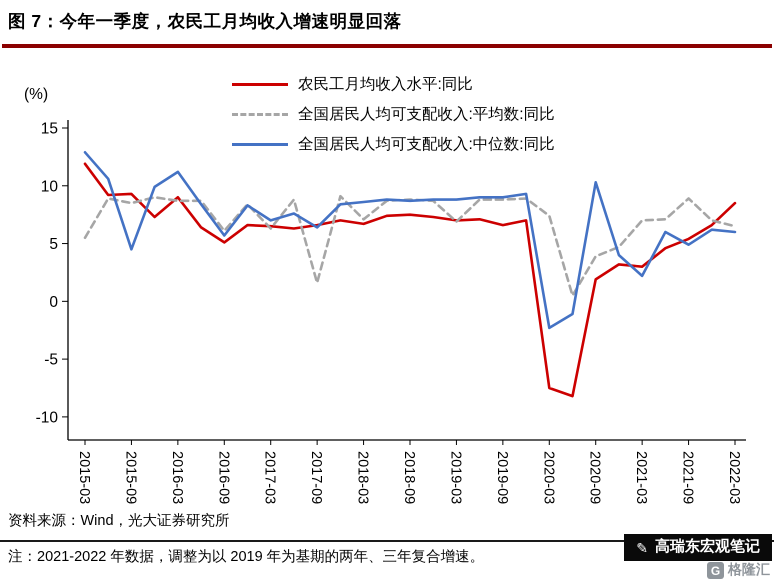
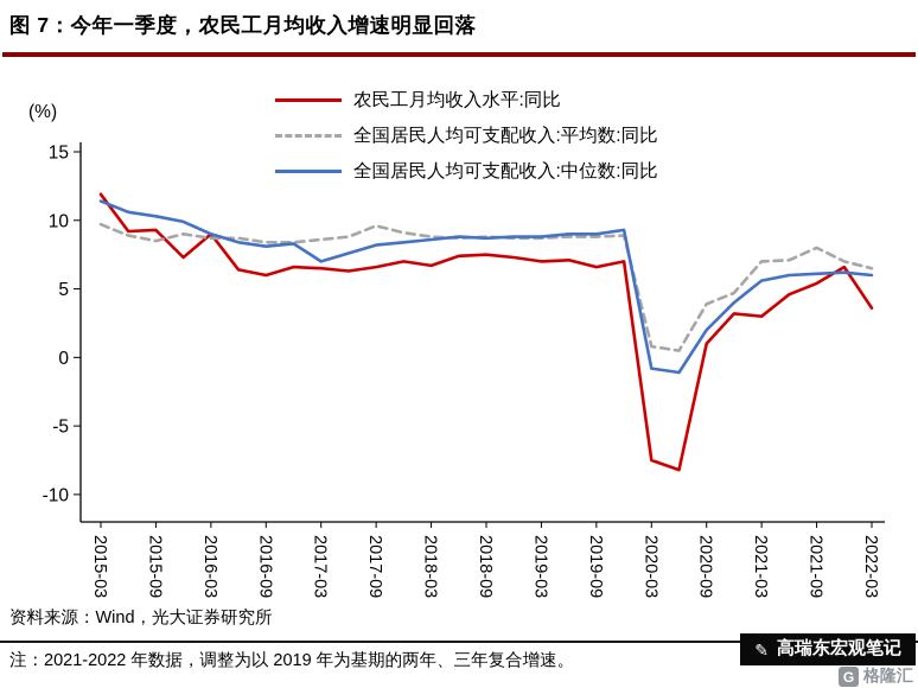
全国居民人均可支配收入:平均数:同比/2015-03: 5.5 -> 9.7
全国居民人均可支配收入:中位数:同比/2015-03: 12.9 -> 11.4
全国居民人均可支配收入:中位数:同比/2015-09: 4.5 -> 10.3
全国居民人均可支配收入:中位数:同比/2016-03: 11.2 -> 9.0
农民工月均收入水平:同比/2016-09: 5.1 -> 6.0
全国居民人均可支配收入:平均数:同比/2016-09: 6.1 -> 8.4
全国居民人均可支配收入:中位数:同比/2016-09: 5.7 -> 8.1
全国居民人均可支配收入:平均数:同比/2017-03: 6.3 -> 8.6
全国居民人均可支配收入:平均数:同比/2017-09: 1.6 -> 9.6
全国居民人均可支配收入:中位数:同比/2017-09: 6.4 -> 8.2
全国居民人均可支配收入:平均数:同比/2018-03: 7.1 -> 8.8
全国居民人均可支配收入:平均数:同比/2019-03: 6.9 -> 8.7
全国居民人均可支配收入:平均数:同比/2020-03: 7.4 -> 0.8
全国居民人均可支配收入:中位数:同比/2020-03: -2.3 -> -0.8
农民工月均收入水平:同比/2020-09: 1.9 -> 1.0
全国居民人均可支配收入:中位数:同比/2020-09: 10.3 -> 2.0
全国居民人均可支配收入:中位数:同比/2021-03: 2.2 -> 5.6
全国居民人均可支配收入:平均数:同比/2021-09: 8.9 -> 8.0
全国居民人均可支配收入:中位数:同比/2021-09: 4.9 -> 6.1
农民工月均收入水平:同比/2022-03: 8.5 -> 3.6
